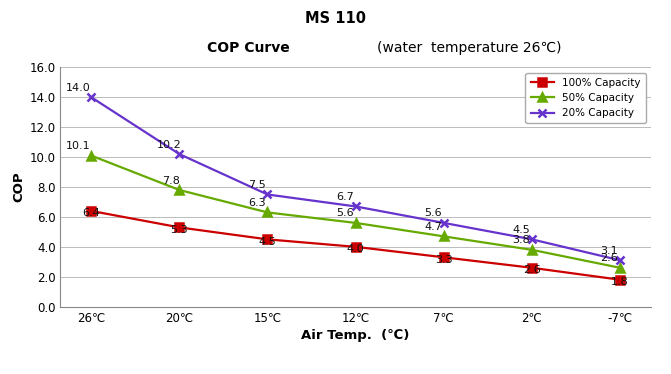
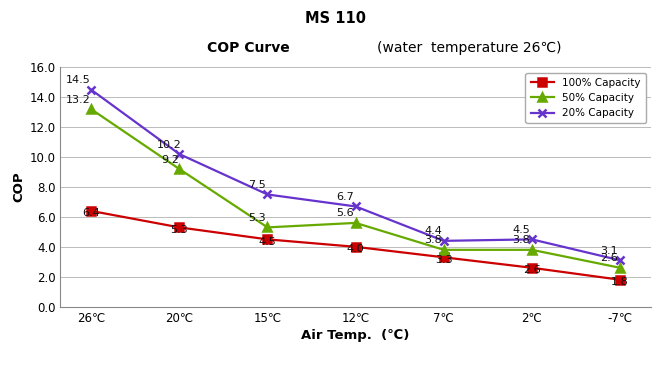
50% Capacity/26℃: 10.1 -> 13.2
20% Capacity/26℃: 14.0 -> 14.5
50% Capacity/20℃: 7.8 -> 9.2
50% Capacity/15℃: 6.3 -> 5.3
50% Capacity/7℃: 4.7 -> 3.8
20% Capacity/7℃: 5.6 -> 4.4
